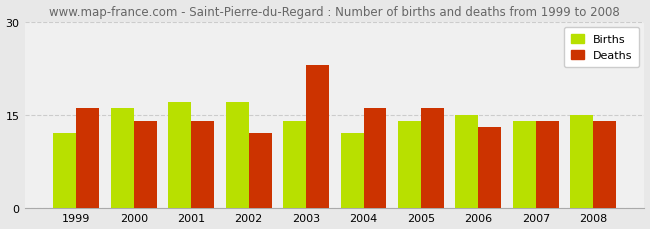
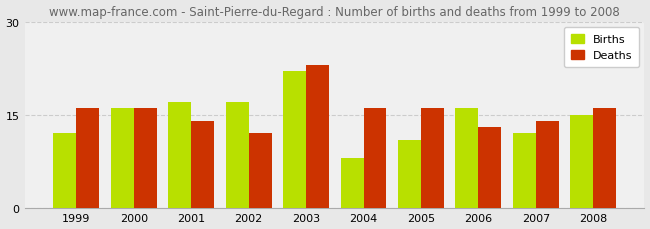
Deaths/2000: 14 -> 16
Births/2003: 14 -> 22
Births/2004: 12 -> 8
Births/2005: 14 -> 11
Births/2006: 15 -> 16
Births/2007: 14 -> 12
Deaths/2008: 14 -> 16
